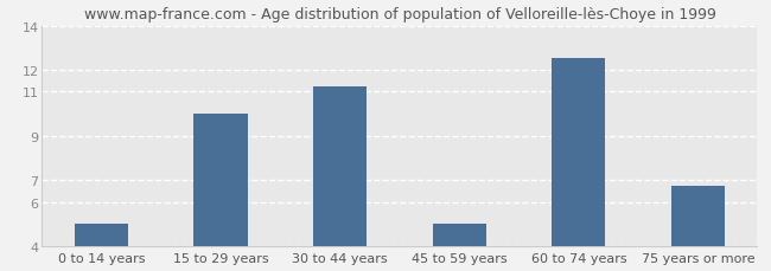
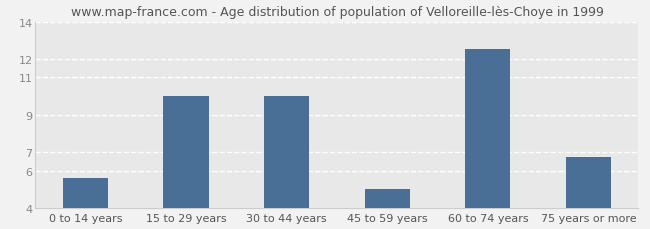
0 to 14 years: 5.0 -> 5.6
30 to 44 years: 11.2 -> 10.0
